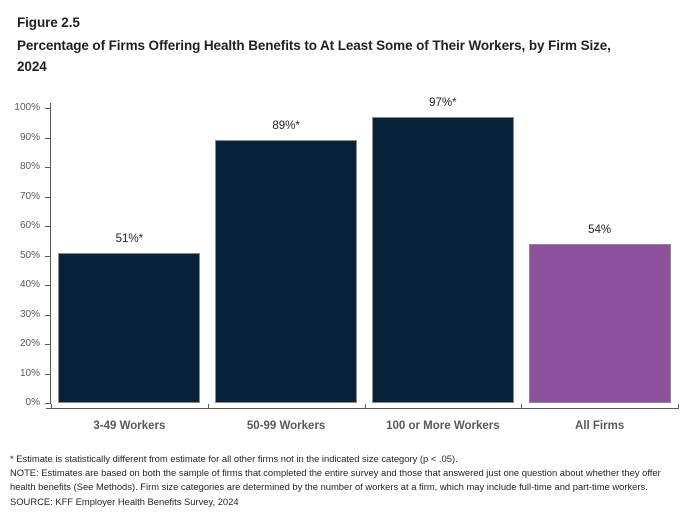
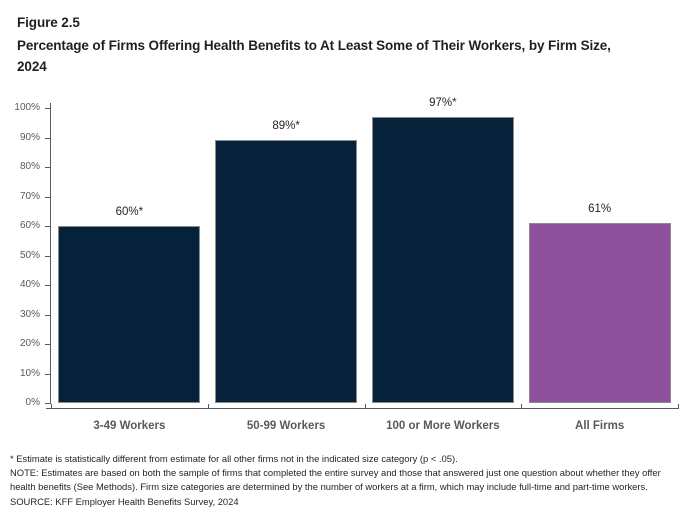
3-49 Workers: 51 -> 60
All Firms: 54% -> 61%
